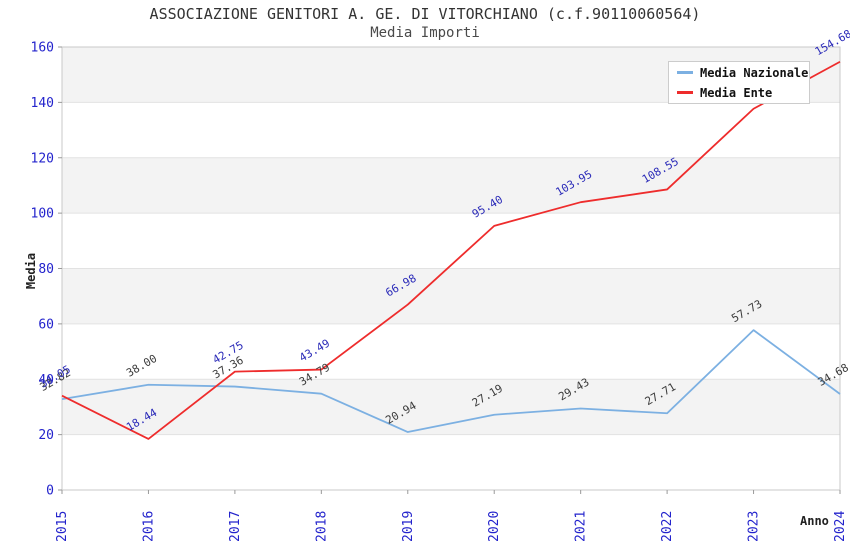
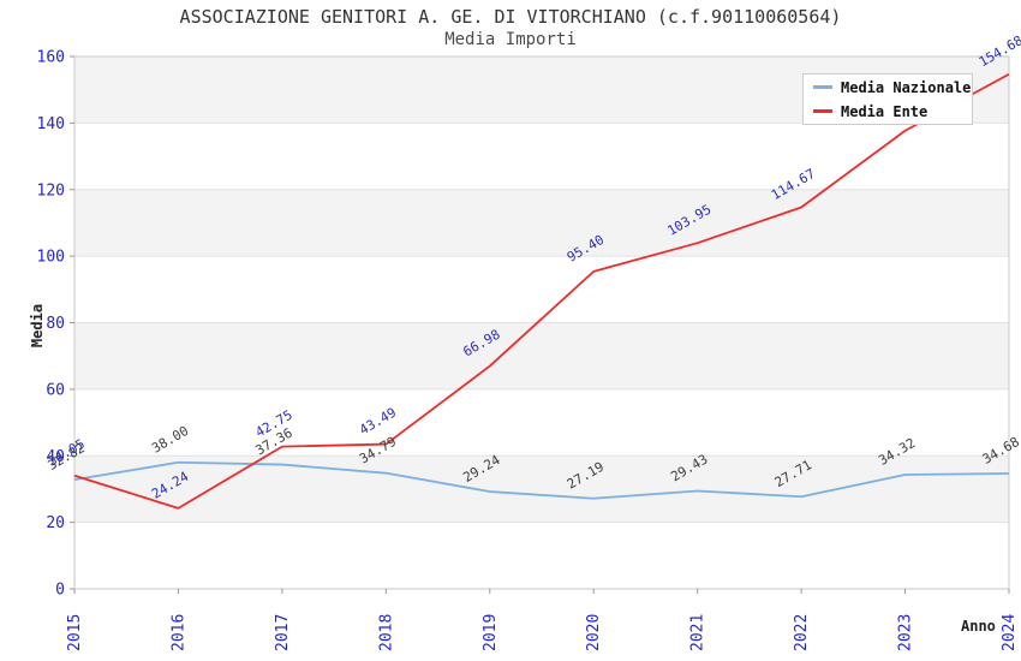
Media Ente/2016: 18.44 -> 24.24
Media Nazionale/2019: 20.94 -> 29.24
Media Ente/2022: 108.55 -> 114.67
Media Nazionale/2023: 57.73 -> 34.32
